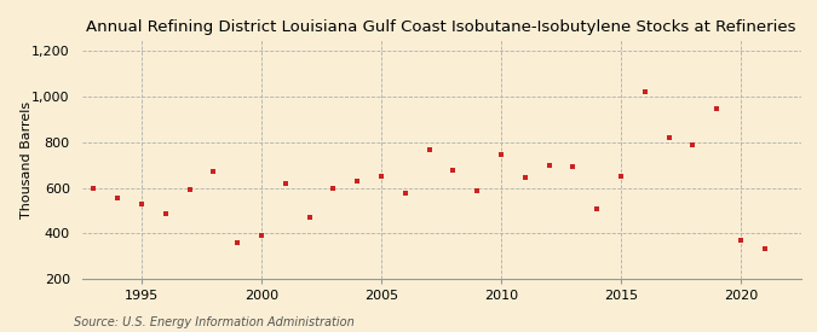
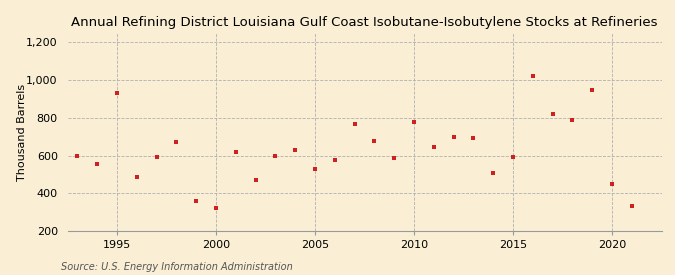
1995: 530 -> 930
2000: 390 -> 320
2005: 650 -> 530
2010: 740 -> 780
2015: 650 -> 590
2020: 370 -> 450
